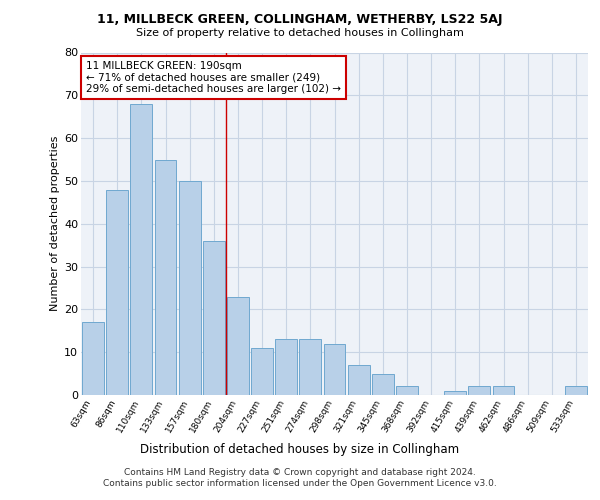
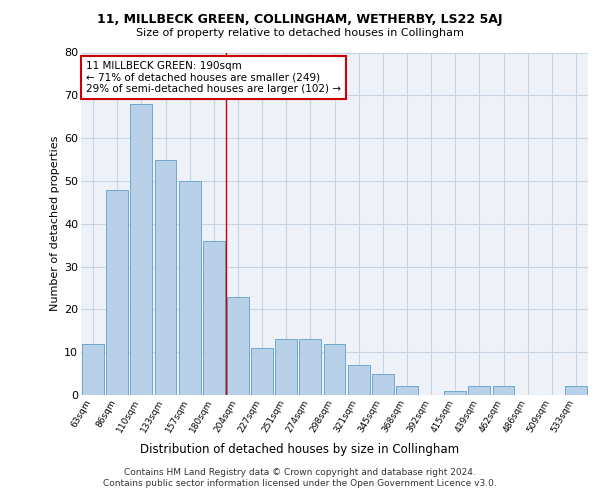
63sqm: 17 -> 12
